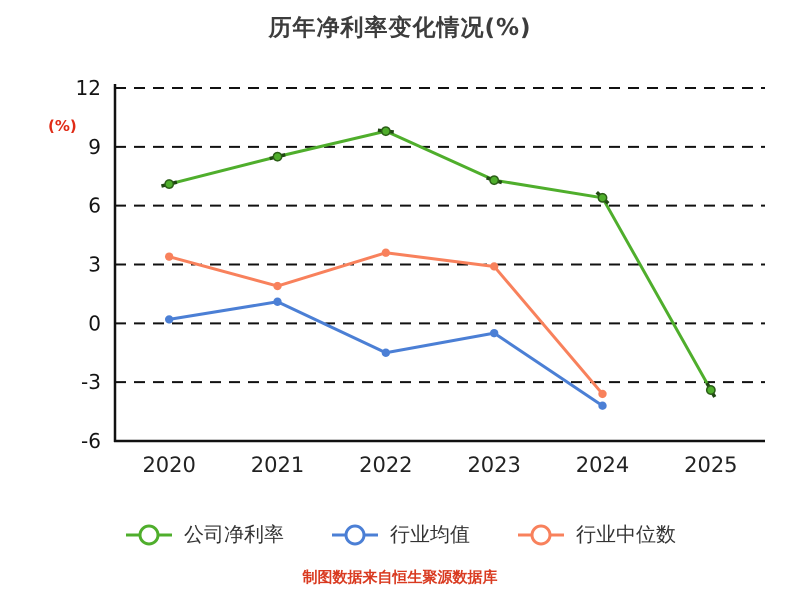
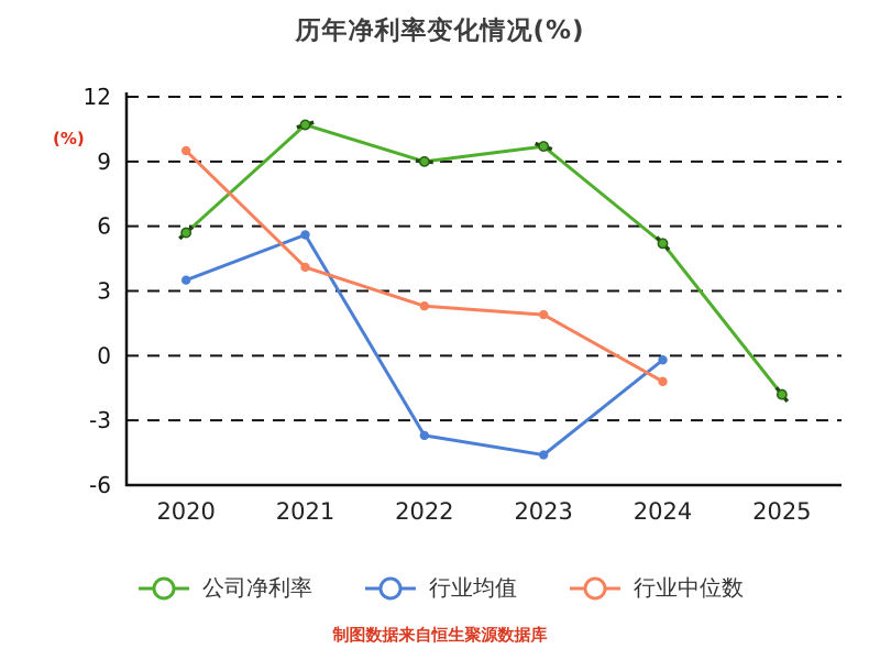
公司净利率/2020: 7.1 -> 5.7
行业均值/2020: 0.2 -> 3.5
行业中位数/2020: 3.4 -> 9.5
公司净利率/2021: 8.5 -> 10.7
行业均值/2021: 1.1 -> 5.6
行业中位数/2021: 1.9 -> 4.1
公司净利率/2022: 9.8 -> 9.0
行业均值/2022: -1.5 -> -3.7
行业中位数/2022: 3.6 -> 2.3
公司净利率/2023: 7.3 -> 9.7
行业均值/2023: -0.5 -> -4.6
行业中位数/2023: 2.9 -> 1.9
公司净利率/2024: 6.4 -> 5.2
行业均值/2024: -4.2 -> -0.2
行业中位数/2024: -3.6 -> -1.2
公司净利率/2025: -3.4 -> -1.8
